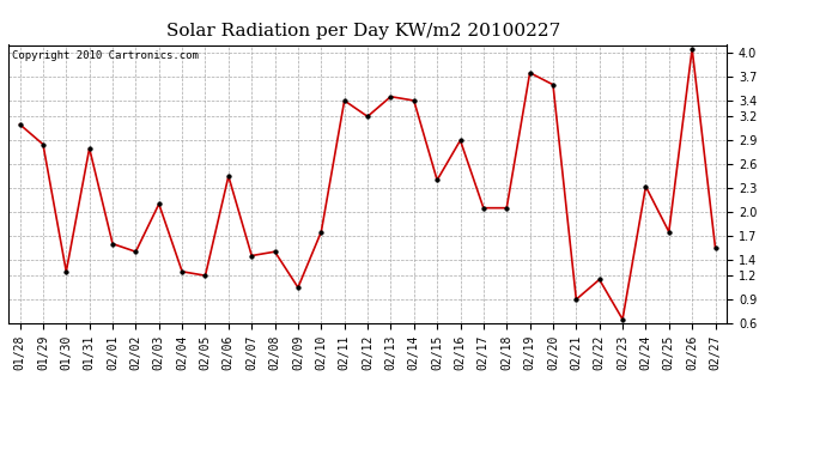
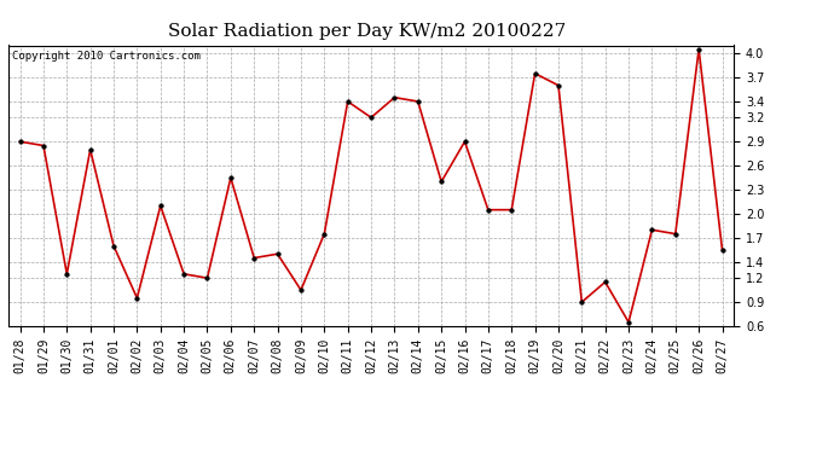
01/28: 3.10 -> 2.90
02/02: 1.50 -> 0.95
02/24: 2.32 -> 1.80
